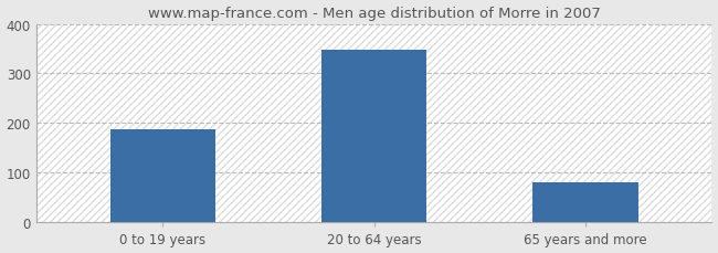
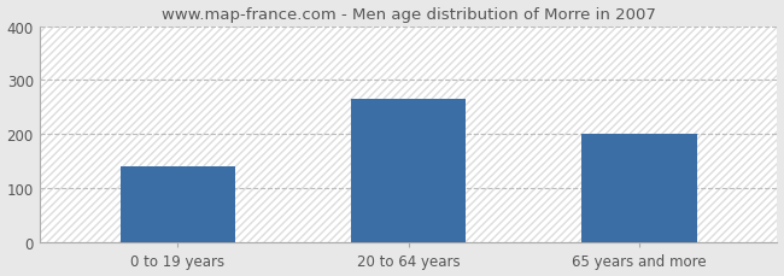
0 to 19 years: 188 -> 140
20 to 64 years: 347 -> 265
65 years and more: 80 -> 200
